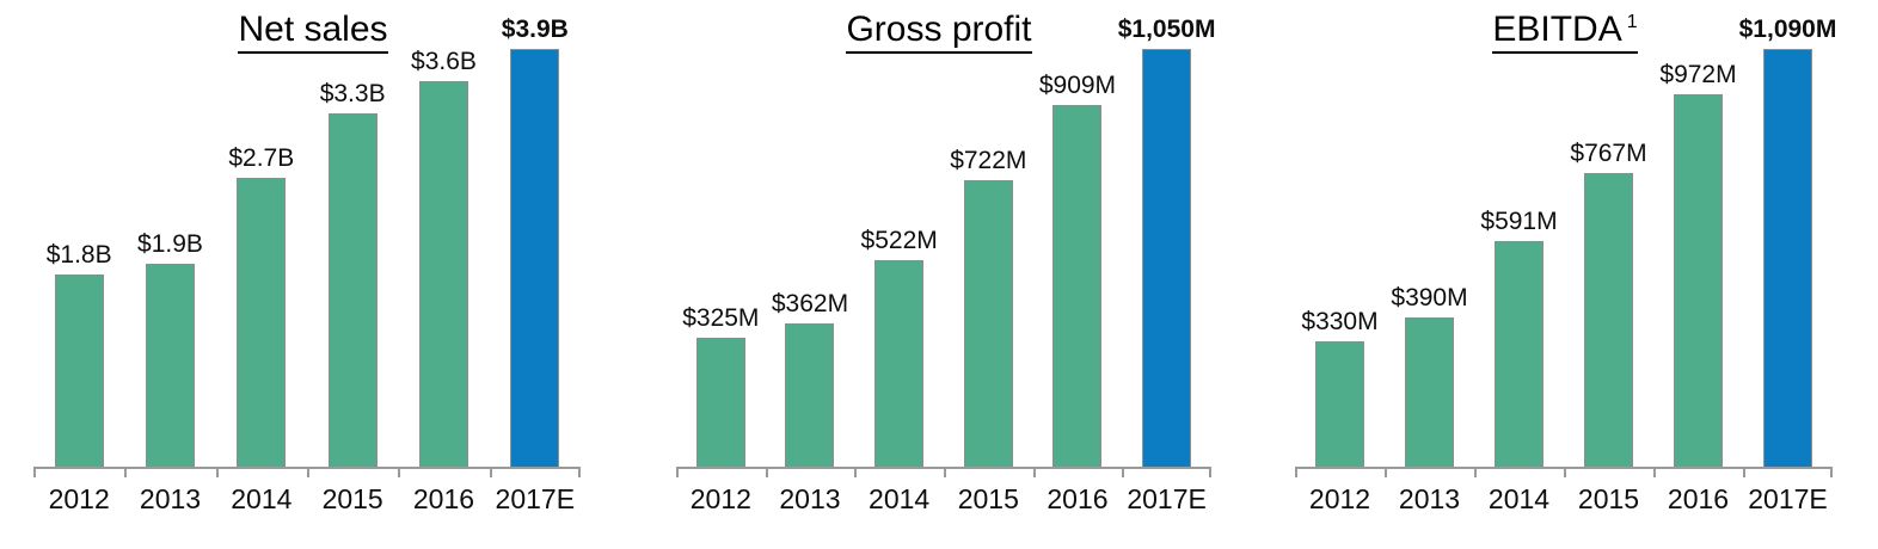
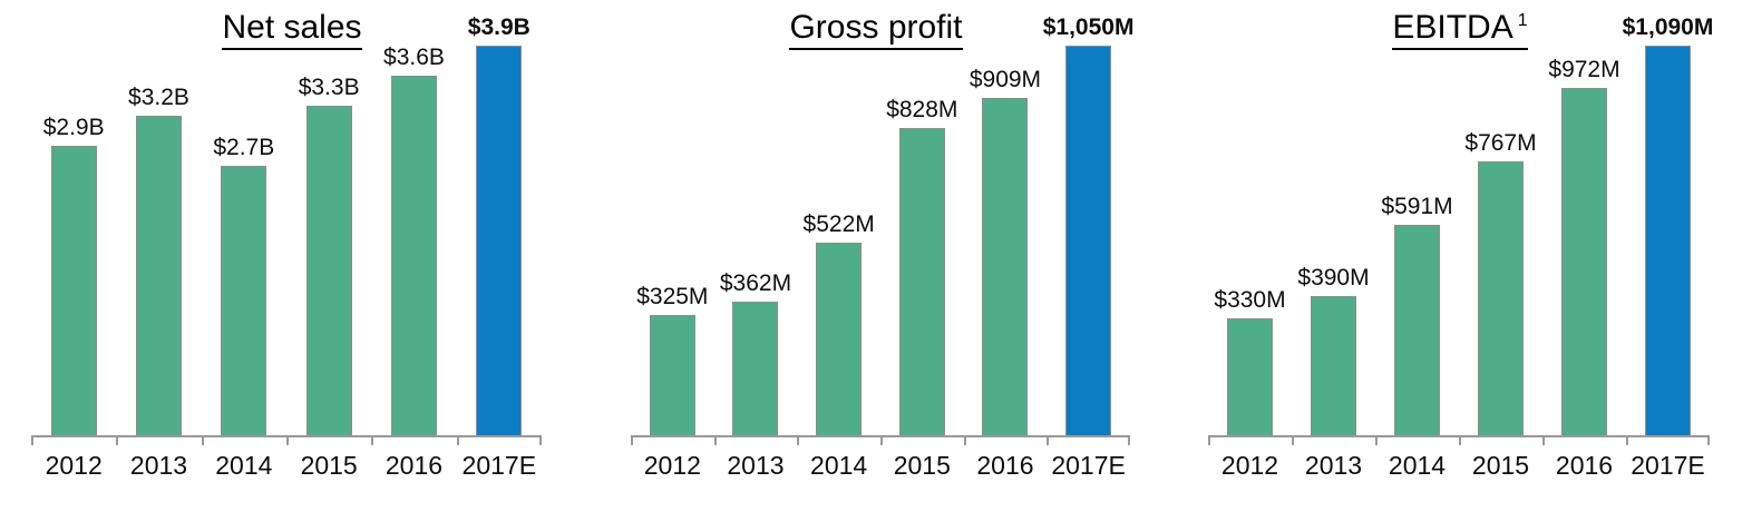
Net sales/2012: $1.8B -> $2.9B
Net sales/2013: $1.9B -> $3.2B
Gross profit/2015: $722M -> $828M
